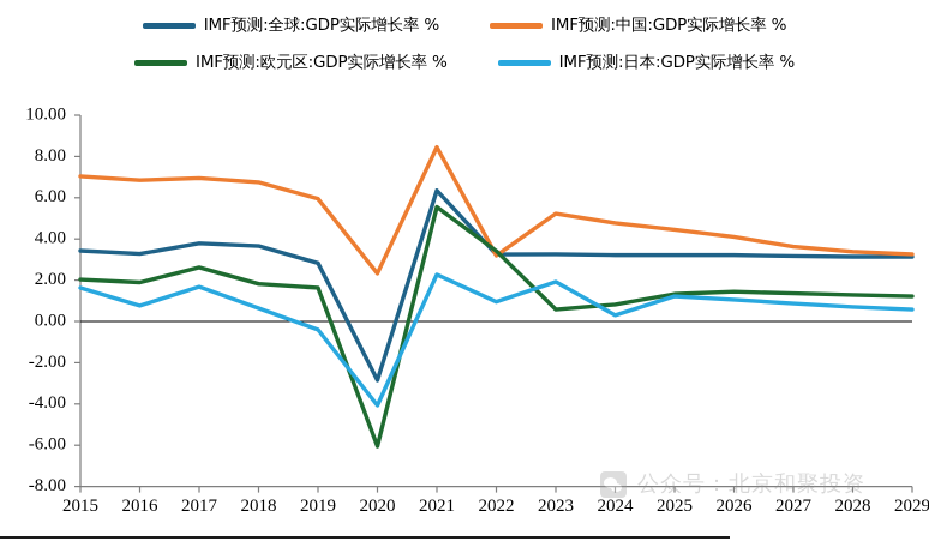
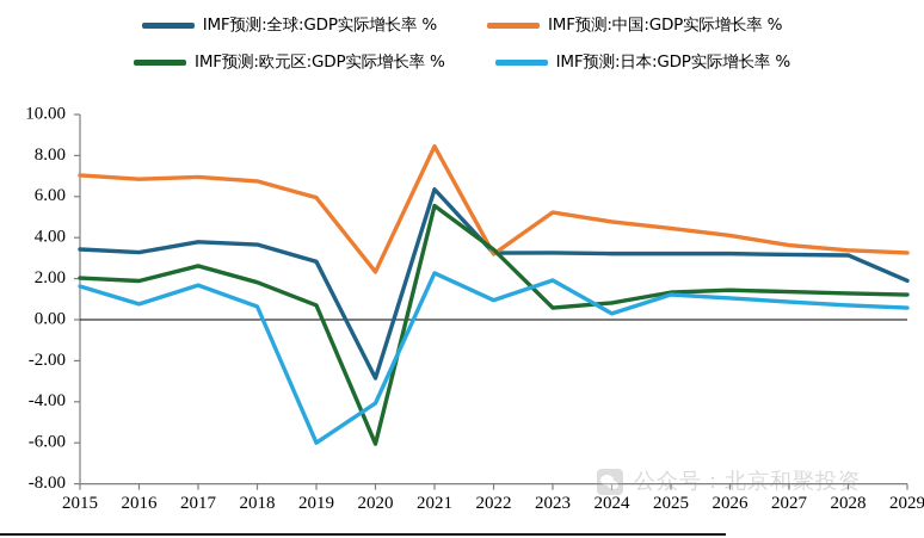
IMF预测:欧元区:GDP实际增长率 %/2019: 1.6 -> 0.7
IMF预测:日本:GDP实际增长率 %/2019: -0.4 -> -6.0
IMF预测:全球:GDP实际增长率 %/2029: 3.1 -> 1.9
